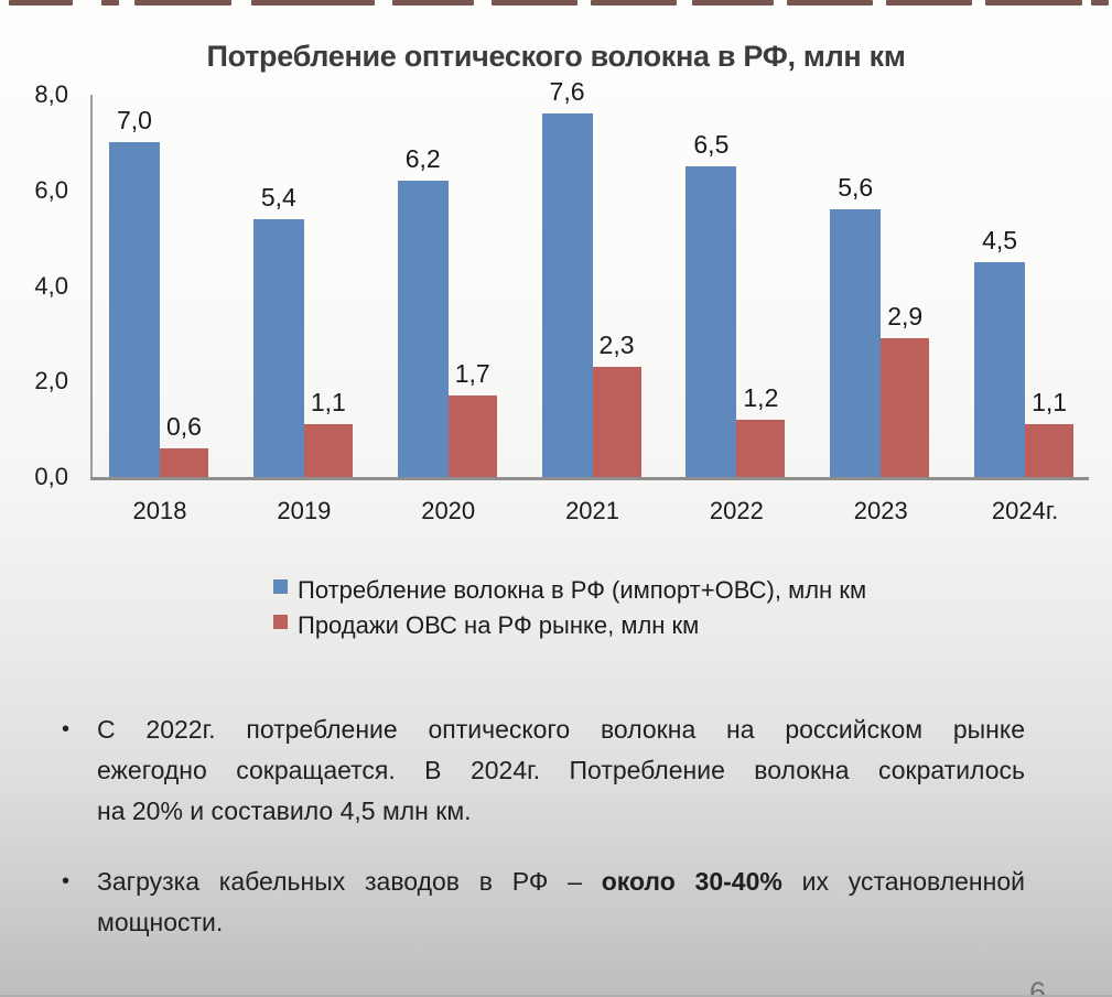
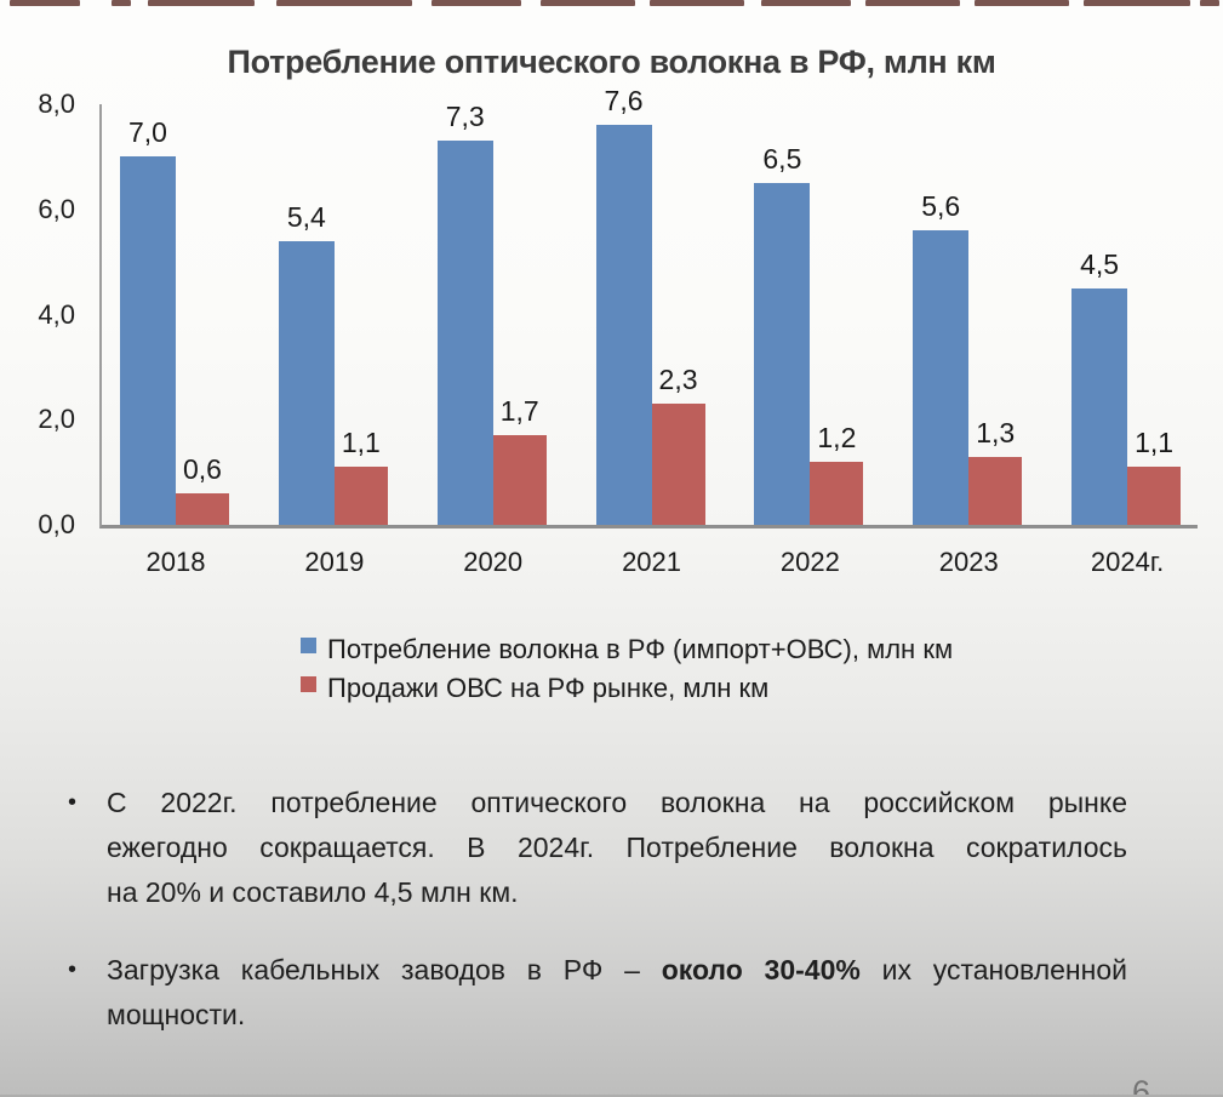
Потребление волокна в РФ (импорт+ОВС), млн км/2020: 6,2 -> 7,3
Продажи ОВС на РФ рынке, млн км/2023: 2,9 -> 1,3
